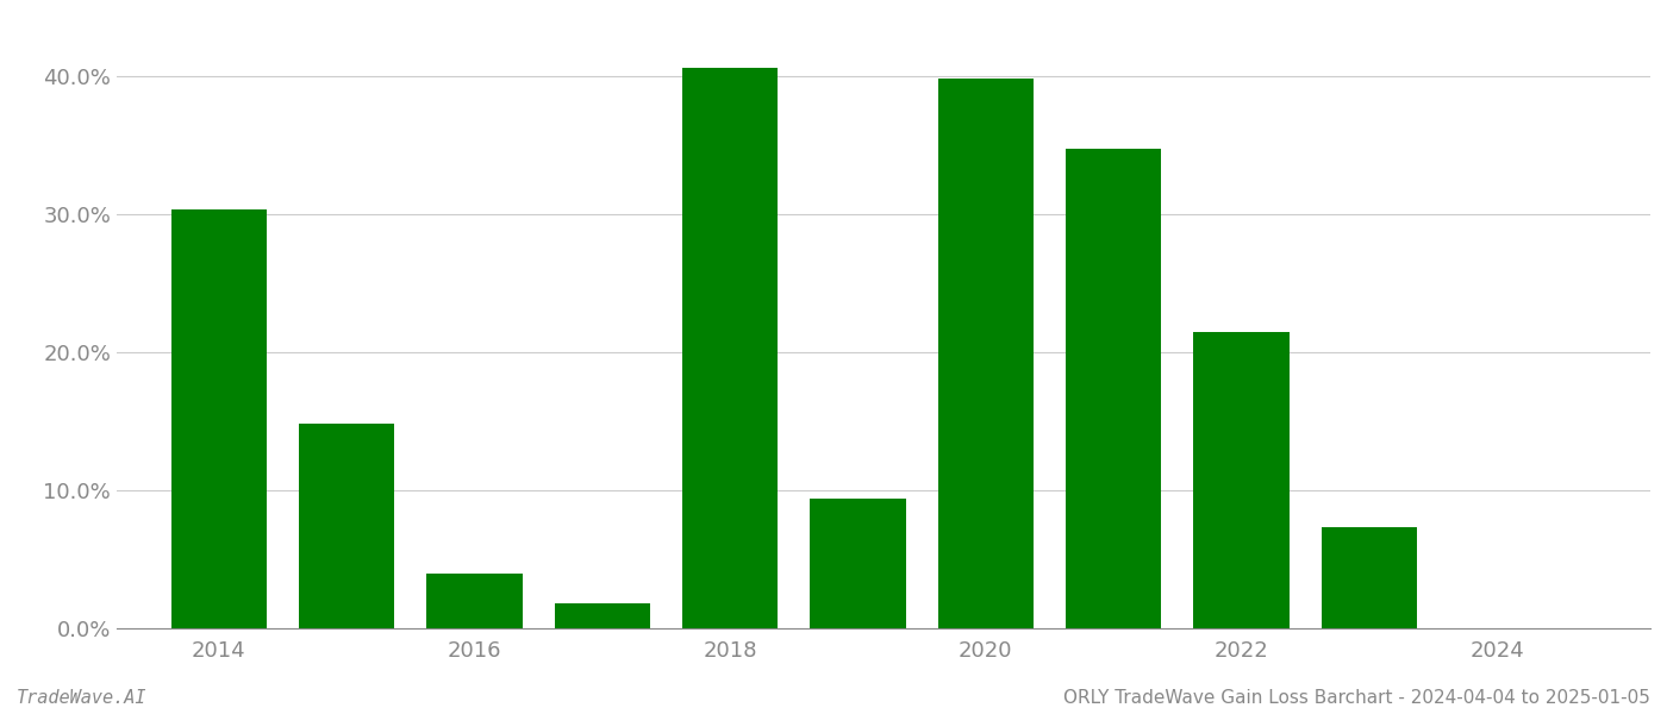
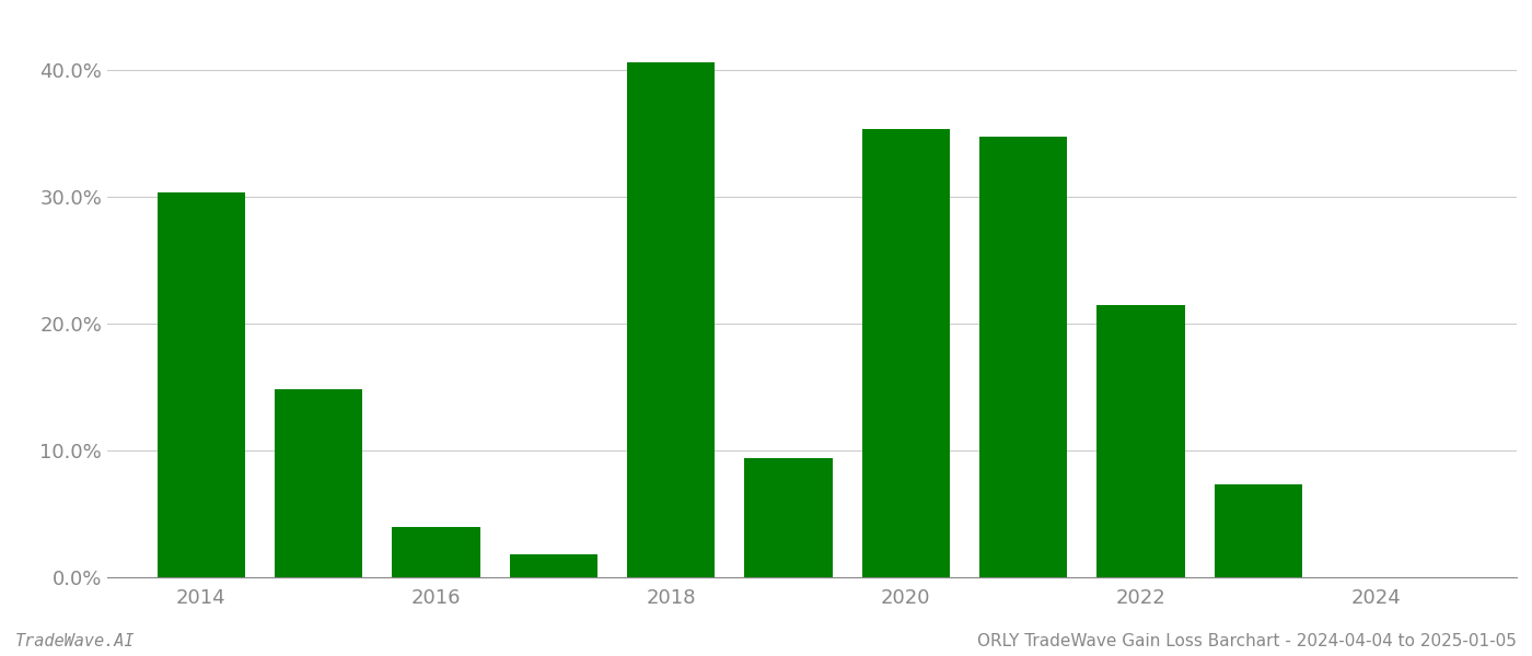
2020: 39.9% -> 35.4%
